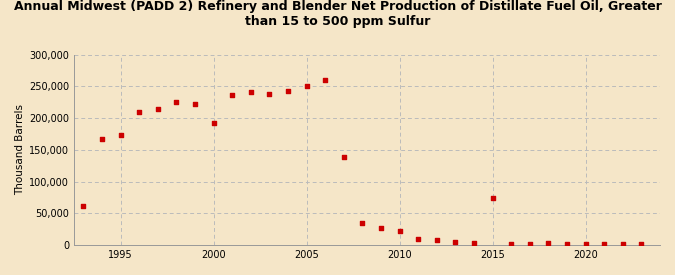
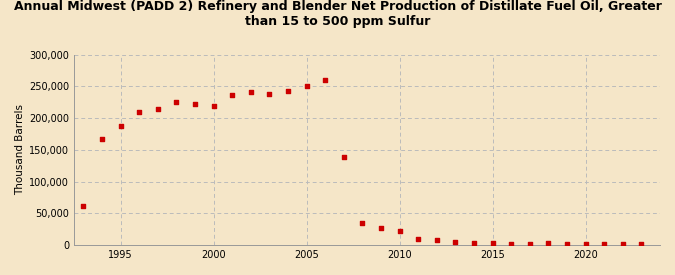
1995: 174,000 -> 187,000
2000: 192,000 -> 220,000
2015: 74,000 -> 3,000
